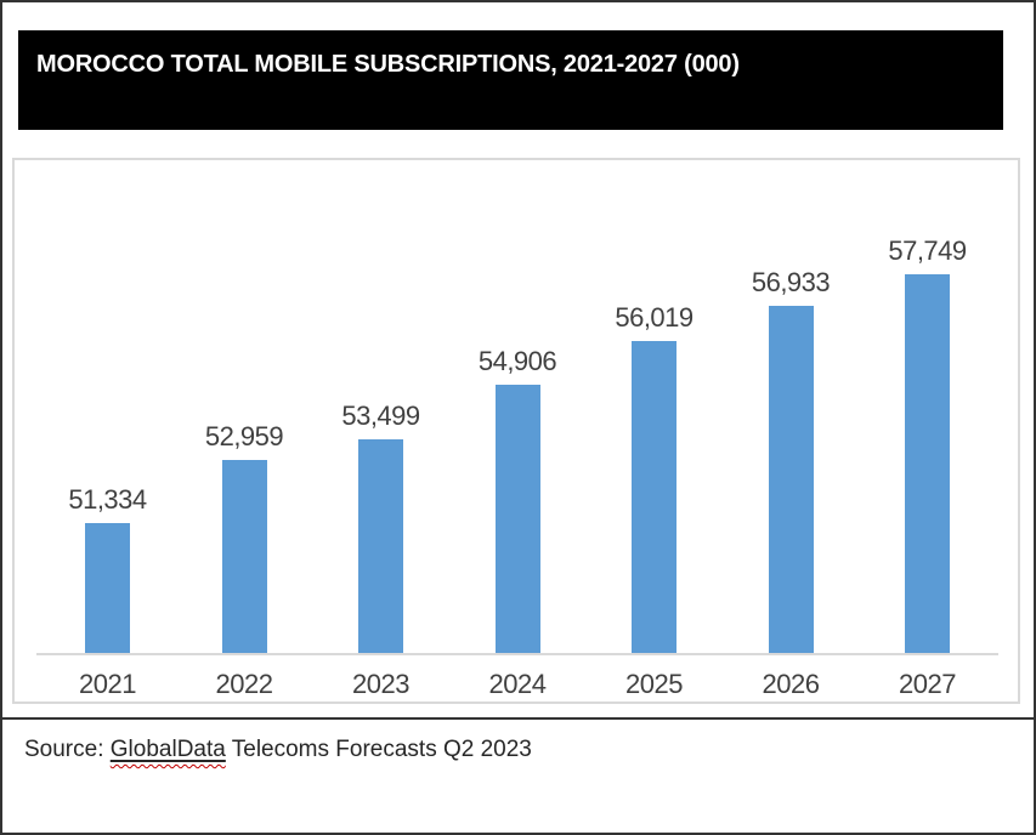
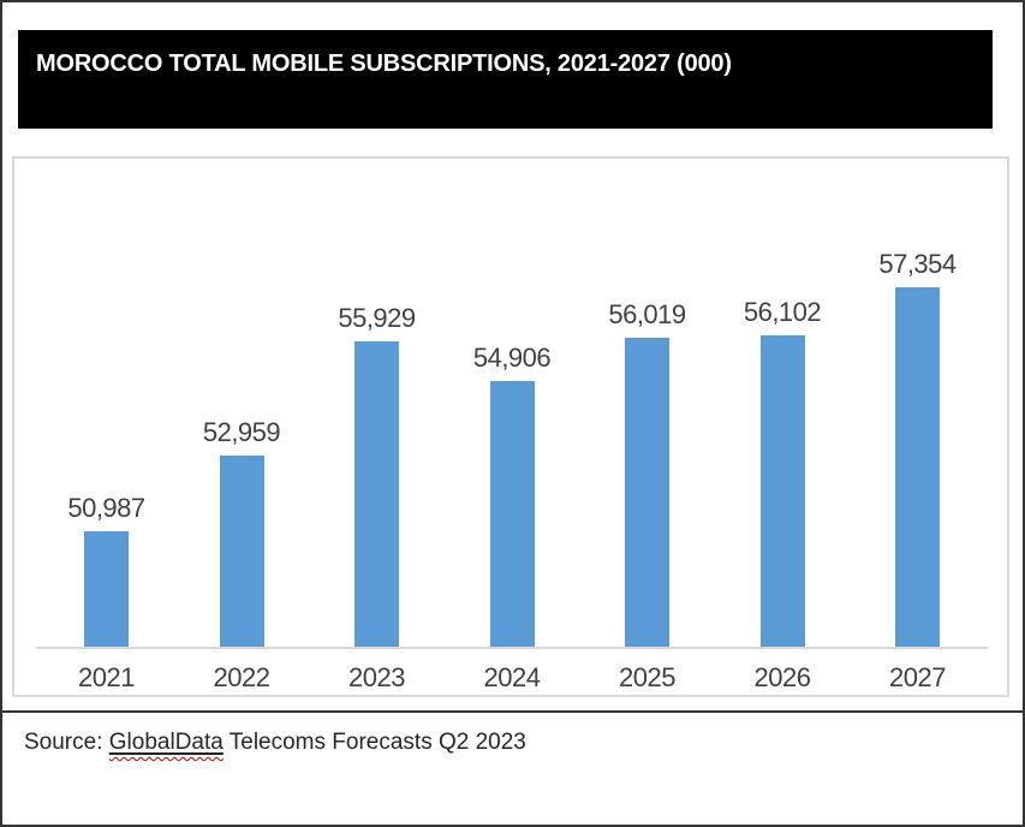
2021: 51,334 -> 50,987
2023: 53,499 -> 55,929
2026: 56,933 -> 56,102
2027: 57,749 -> 57,354
